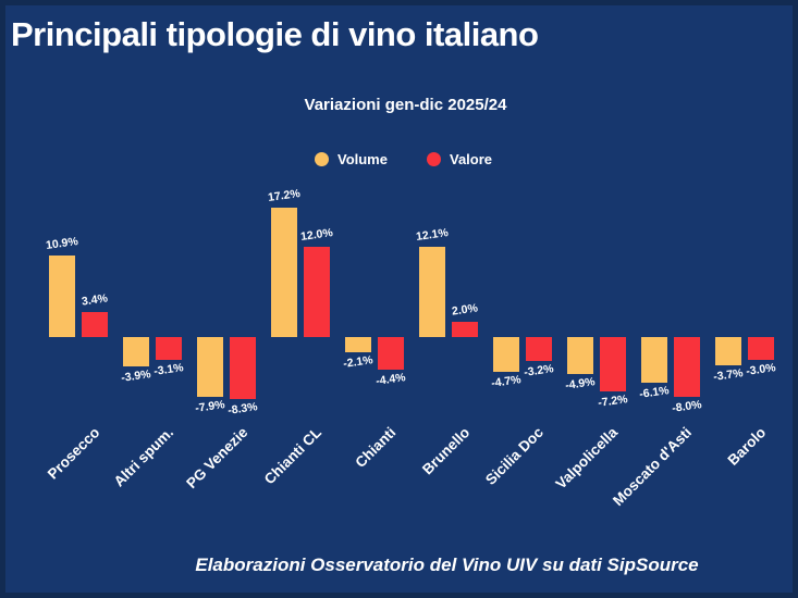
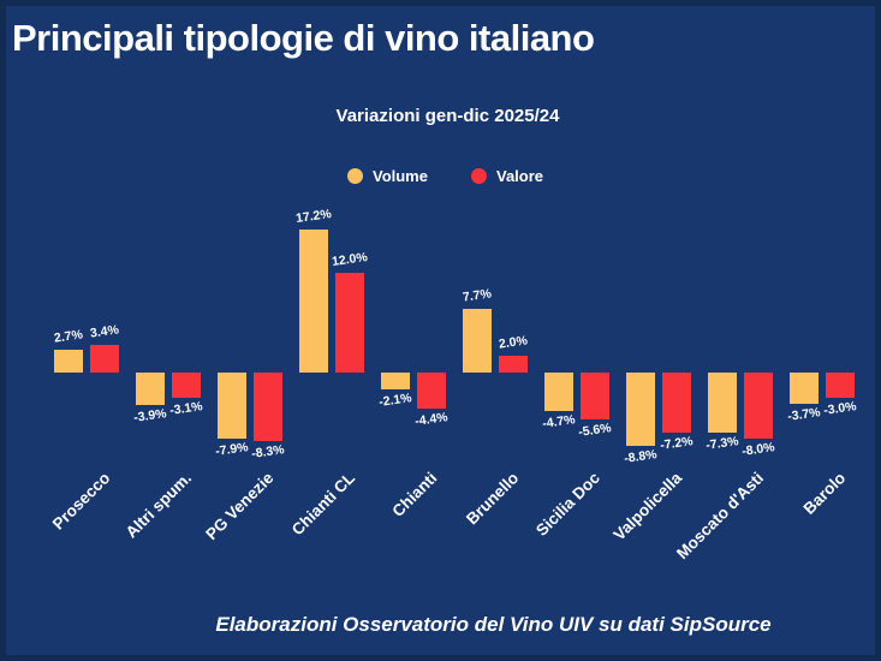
Volume/Prosecco: 10.9% -> 2.7%
Volume/Brunello: 12.1% -> 7.7%
Valore/Sicilia Doc: -3.2% -> -5.6%
Volume/Valpolicella: -4.9% -> -8.8%
Volume/Moscato d'Asti: -6.1% -> -7.3%
